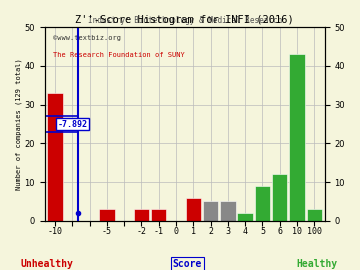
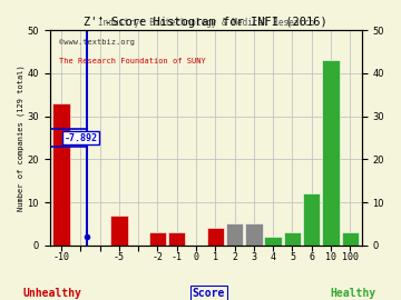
-5: 3 -> 7
1: 6 -> 4
5: 9 -> 3
